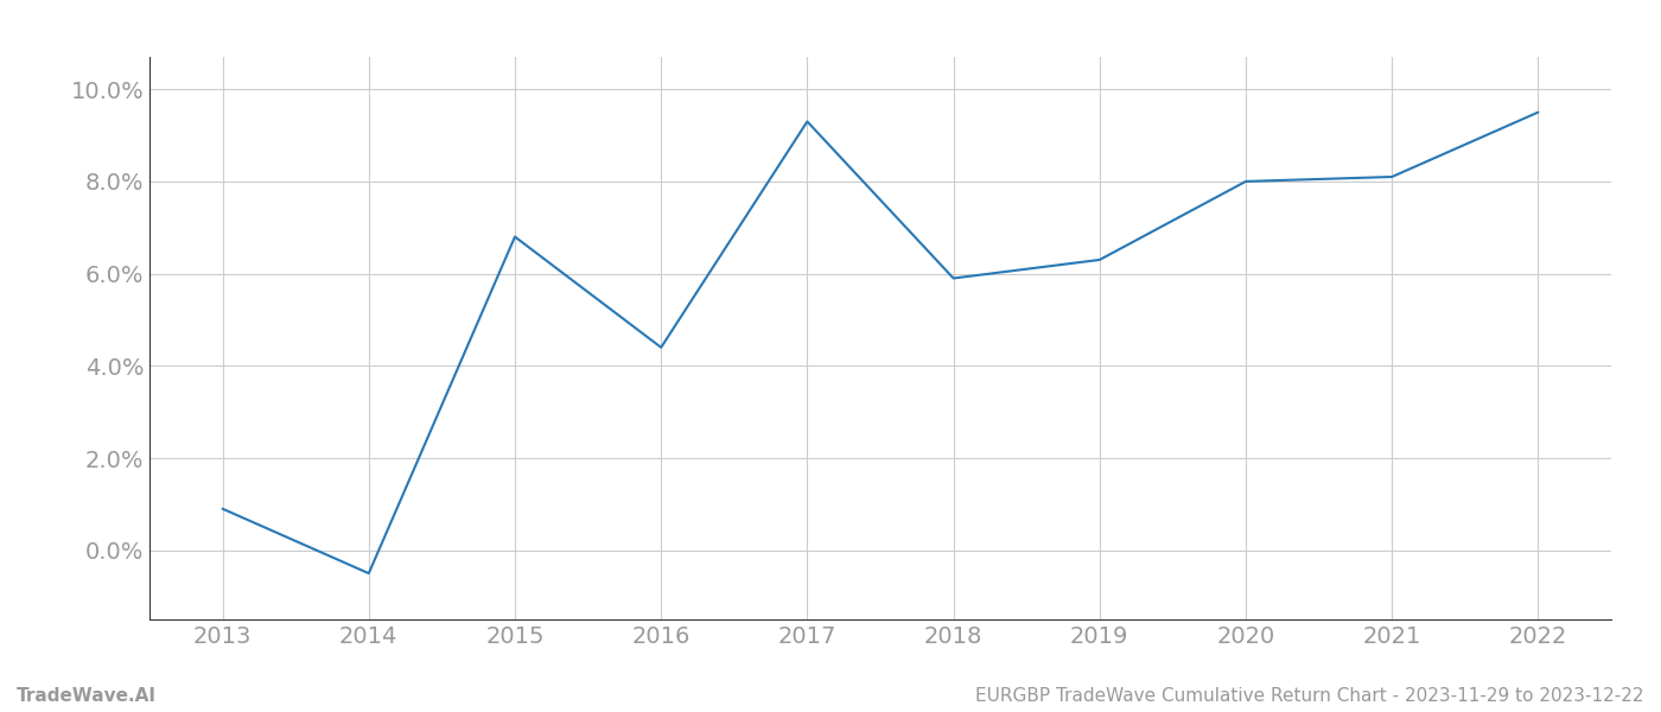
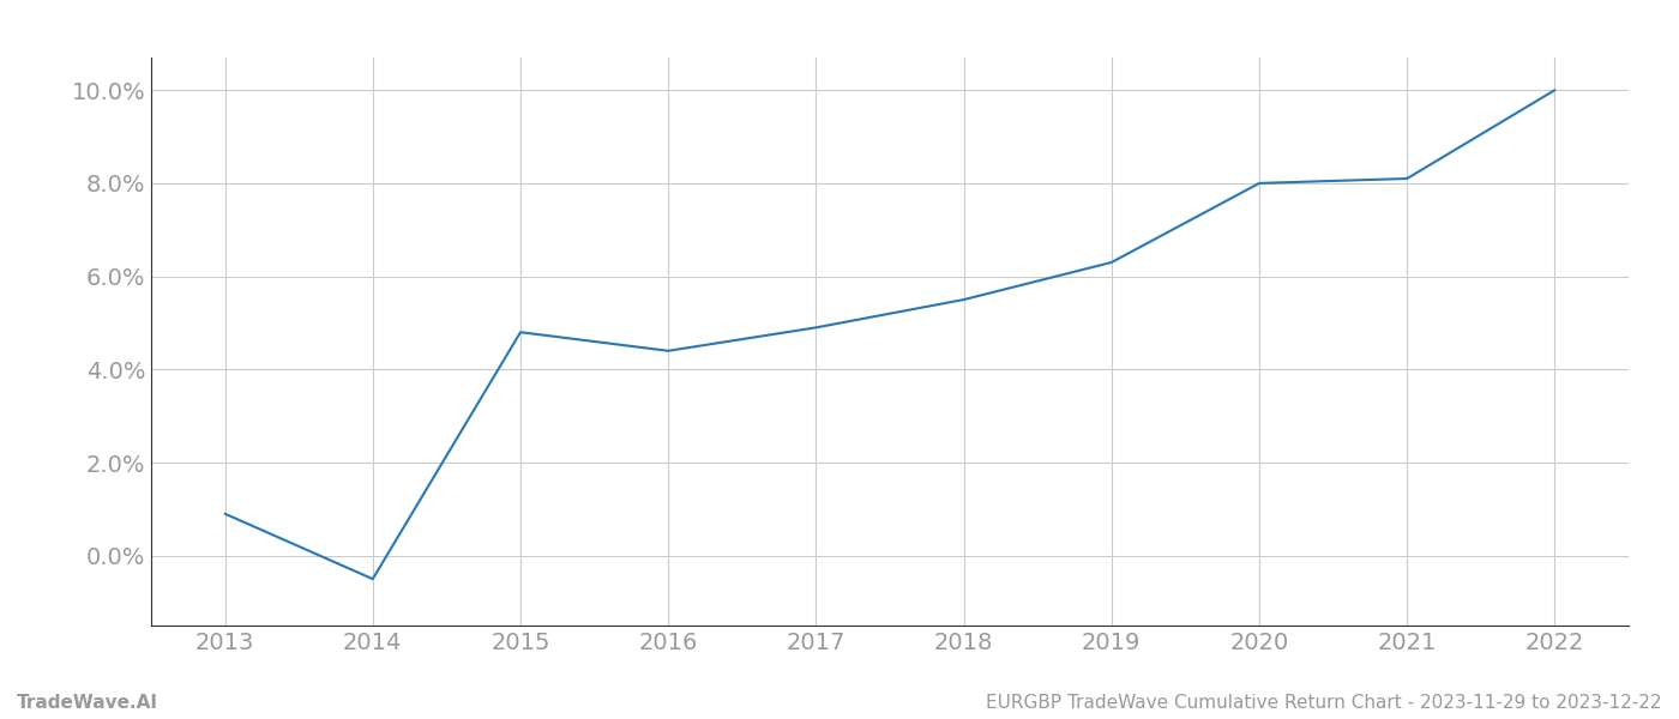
2015: 6.8% -> 4.8%
2017: 9.3% -> 4.9%
2018: 5.9% -> 5.5%
2022: 9.5% -> 10.0%
